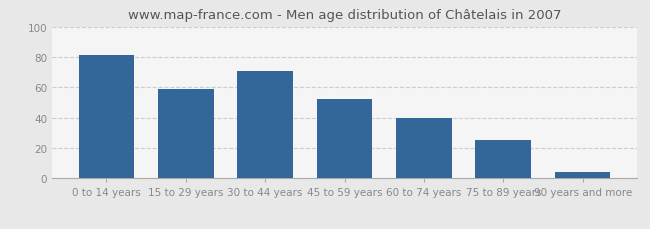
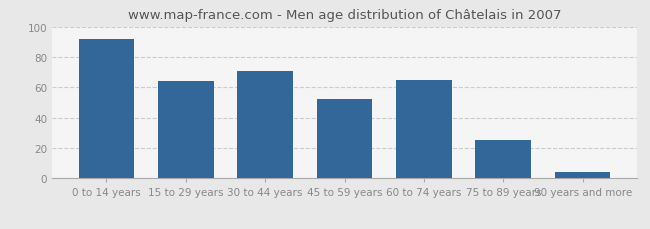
0 to 14 years: 81 -> 92
15 to 29 years: 59 -> 64
60 to 74 years: 40 -> 65
